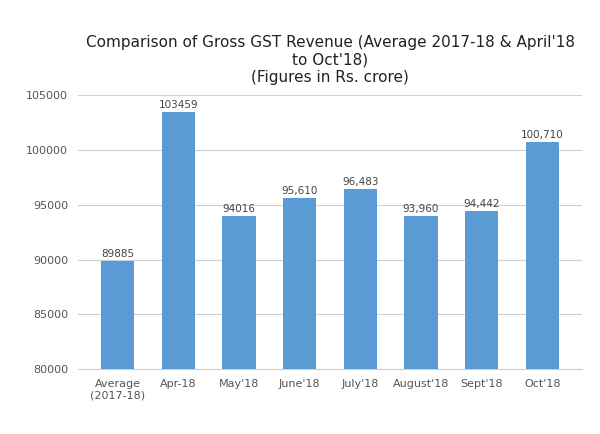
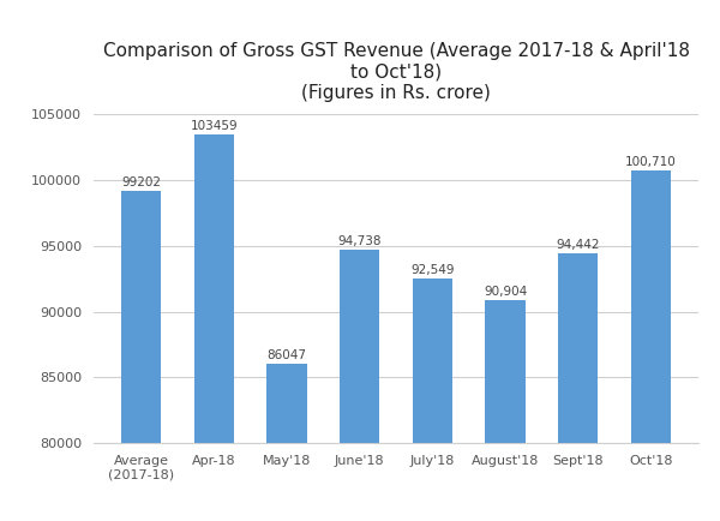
Average (2017-18): 89885 -> 99202
May'18: 94016 -> 86047
June'18: 95,610 -> 94,738
July'18: 96,483 -> 92,549
August'18: 93,960 -> 90,904
